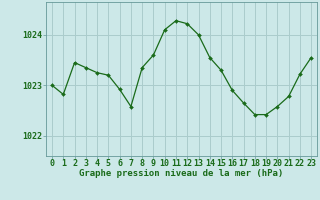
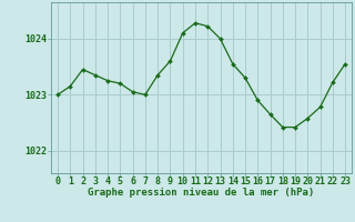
1: 1022.82 -> 1023.15
6: 1022.92 -> 1023.05
7: 1022.58 -> 1023.00
